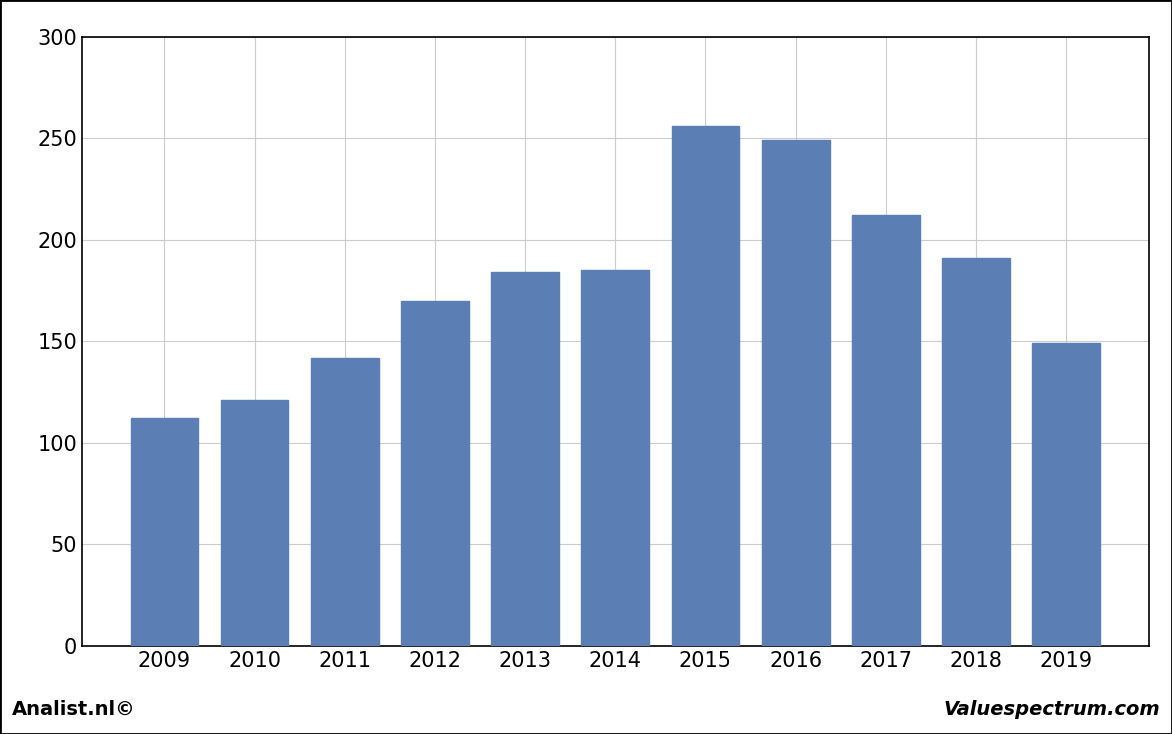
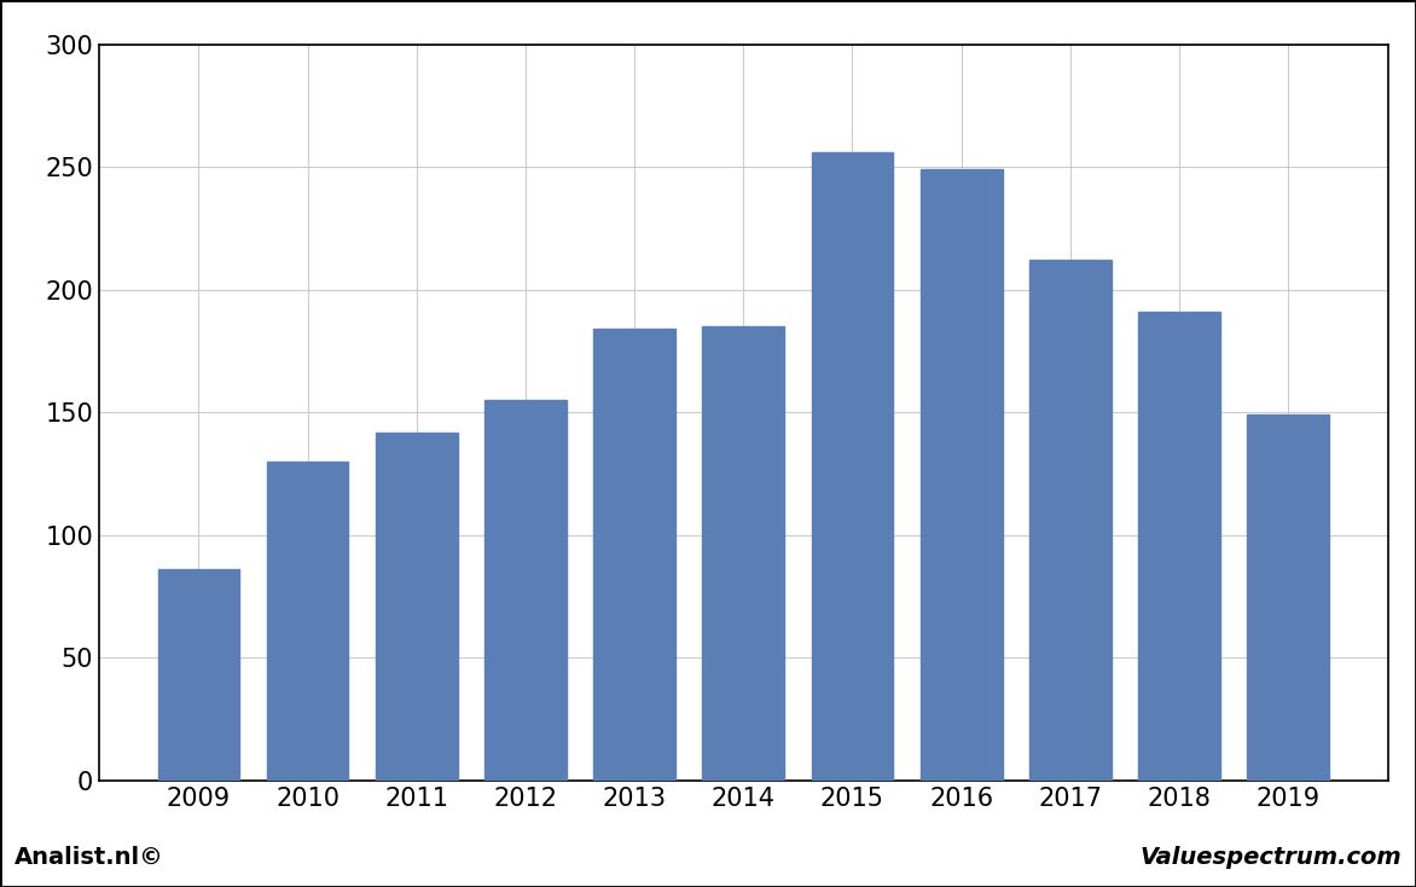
2009: 112 -> 86
2010: 121 -> 130
2012: 170 -> 155
